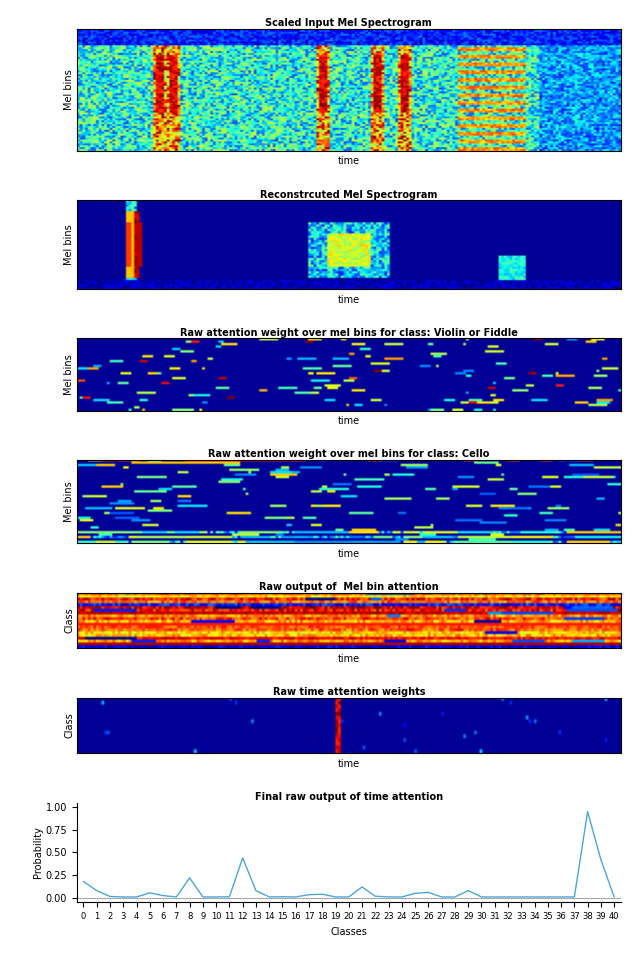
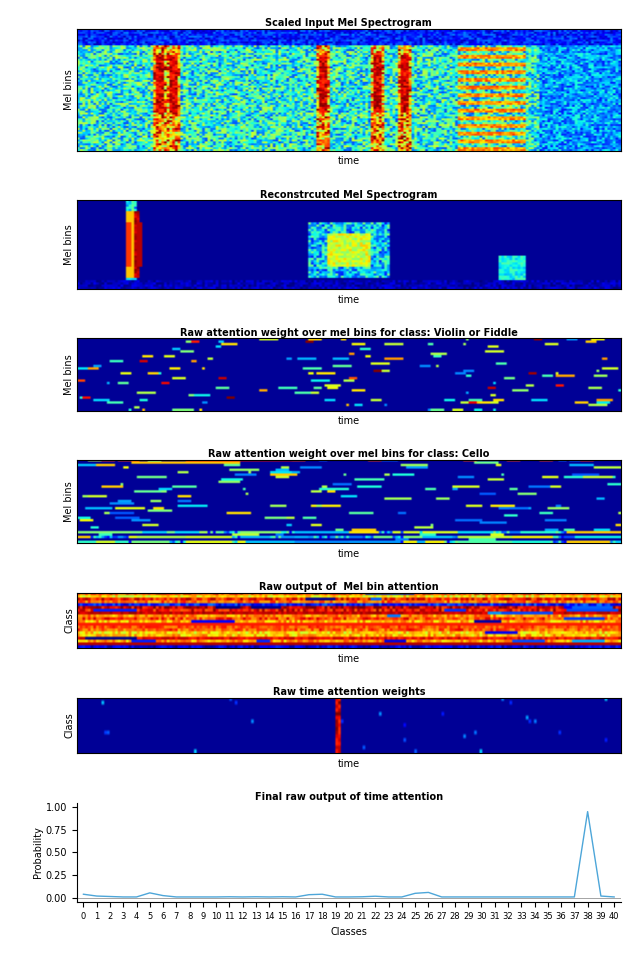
0: 0.18 -> 0.04
1: 0.08 -> 0.02
8: 0.22 -> 0.01
12: 0.44 -> 0.01
13: 0.08 -> 0.01
21: 0.12 -> 0.01
29: 0.08 -> 0.01
39: 0.42 -> 0.02
